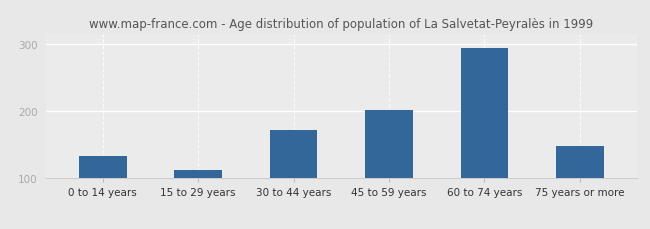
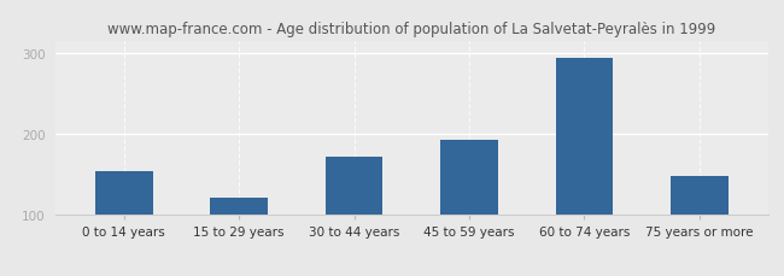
0 to 14 years: 133 -> 154
15 to 29 years: 112 -> 122
45 to 59 years: 201 -> 192
